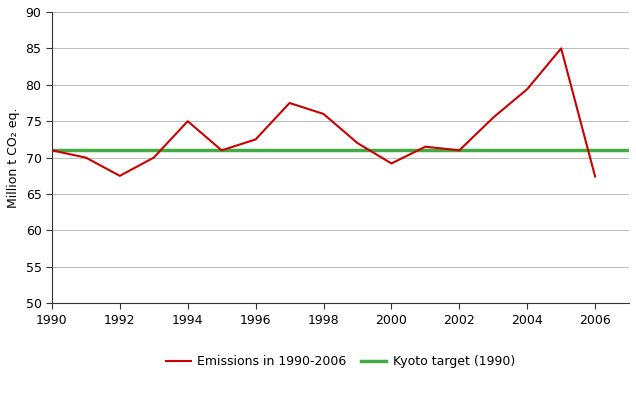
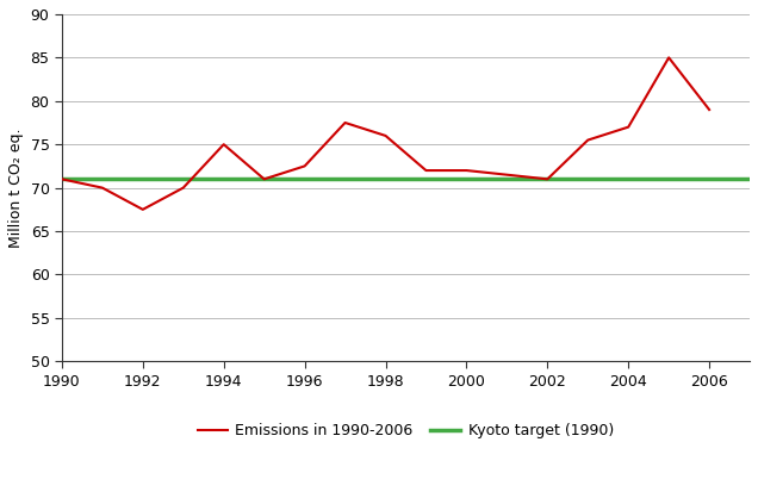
2000: 69.2 -> 72.0
2004: 79.4 -> 77.0
2006: 67.4 -> 79.0
